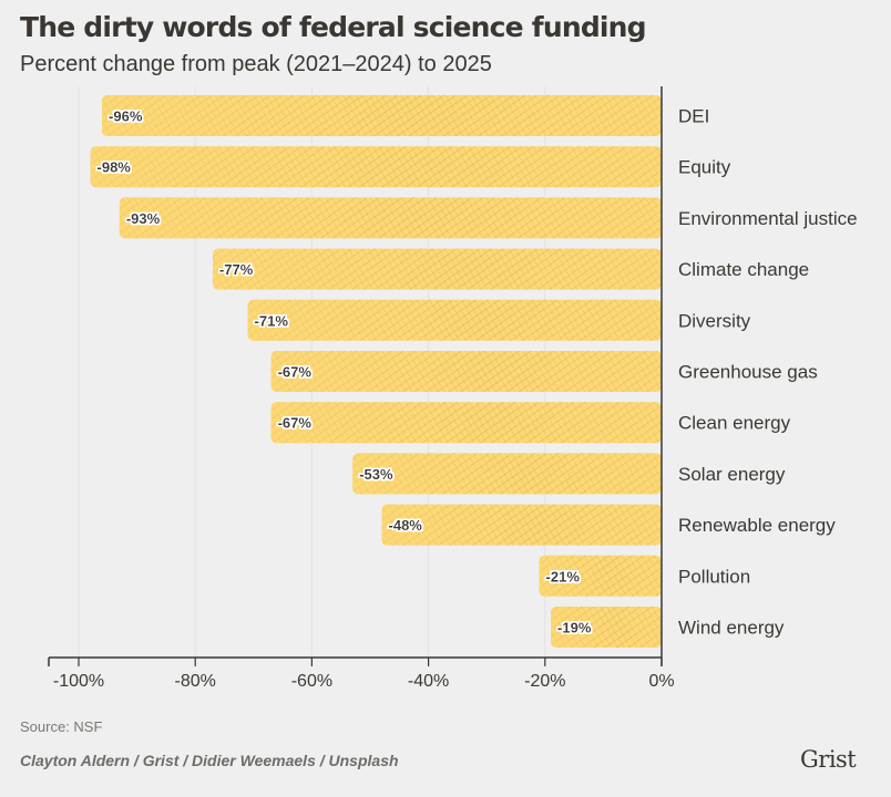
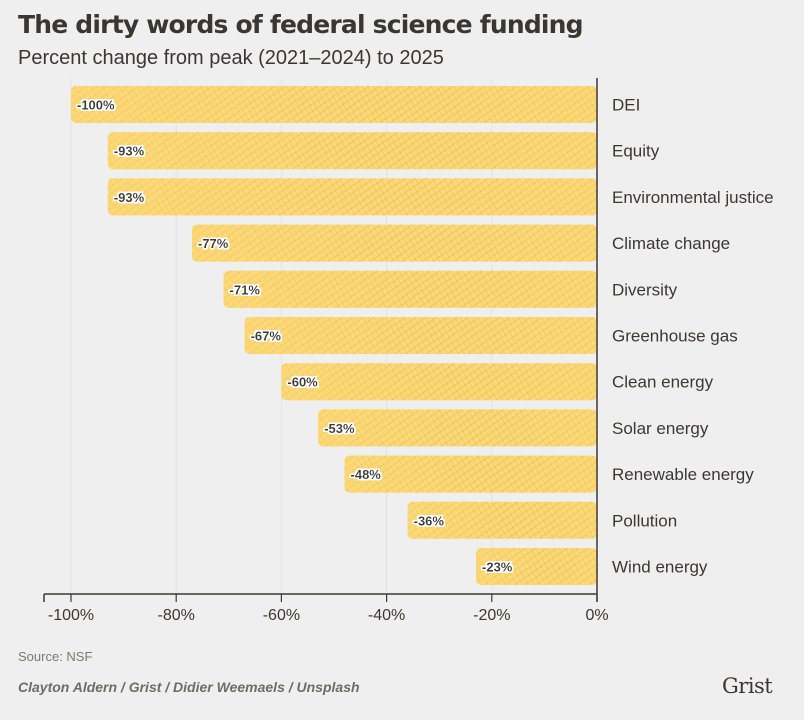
DEI: -96% -> -100%
Equity: -98% -> -93%
Clean energy: -67% -> -60%
Pollution: -21% -> -36%
Wind energy: -19% -> -23%
